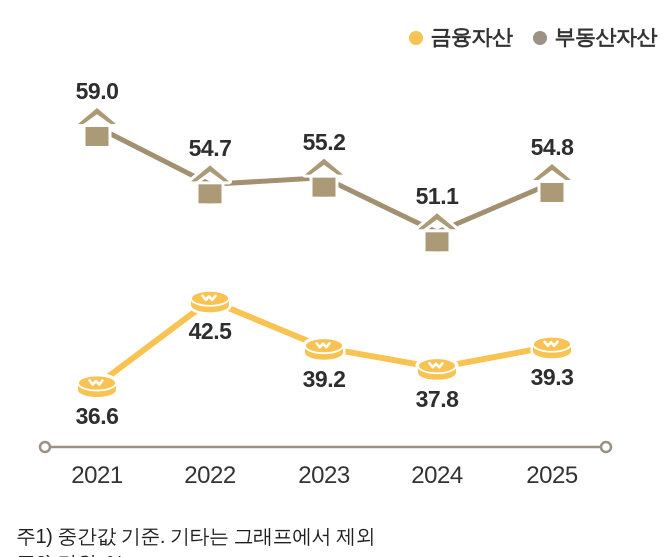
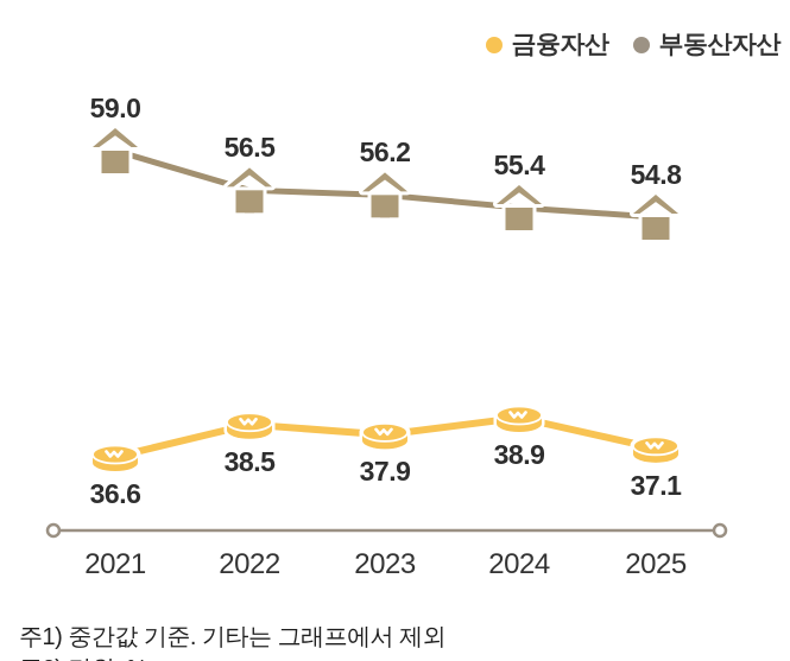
부동산자산/2022: 54.7 -> 56.5
금융자산/2022: 42.5 -> 38.5
부동산자산/2023: 55.2 -> 56.2
금융자산/2023: 39.2 -> 37.9
부동산자산/2024: 51.1 -> 55.4
금융자산/2024: 37.8 -> 38.9
금융자산/2025: 39.3 -> 37.1
